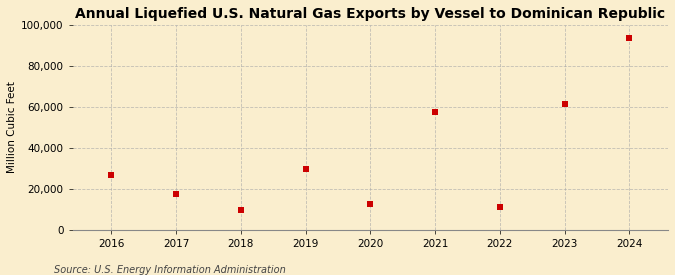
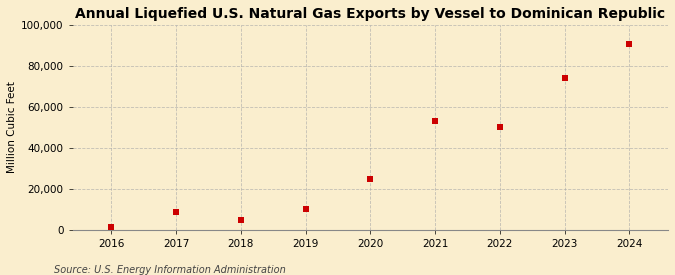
2016: 26,500 -> 1,500
2017: 17,500 -> 8,500
2018: 9,500 -> 5,000
2019: 29,500 -> 10,000
2020: 12,500 -> 25,000
2021: 57,500 -> 53,000
2022: 11,000 -> 50,000
2023: 61,500 -> 74,000
2024: 93,500 -> 90,500
